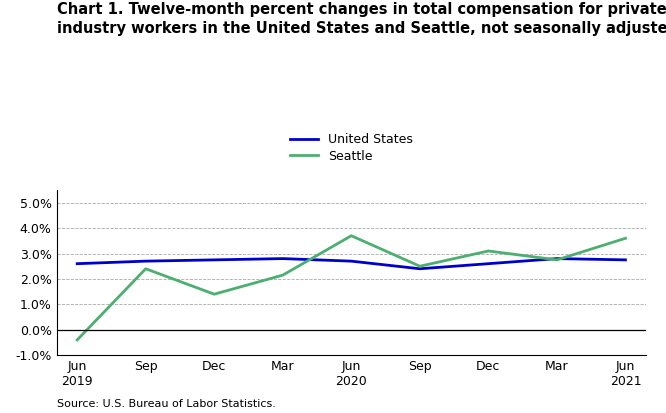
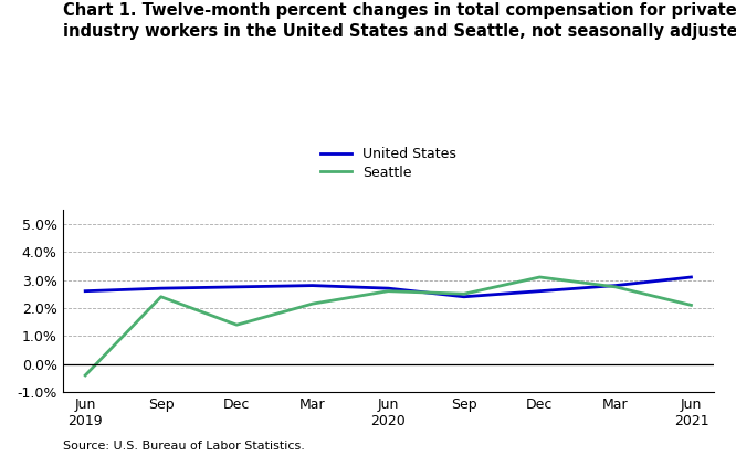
Seattle/Jun 2020: 3.70% -> 2.60%
United States/Jun 2021: 2.75% -> 3.10%
Seattle/Jun 2021: 3.60% -> 2.10%
